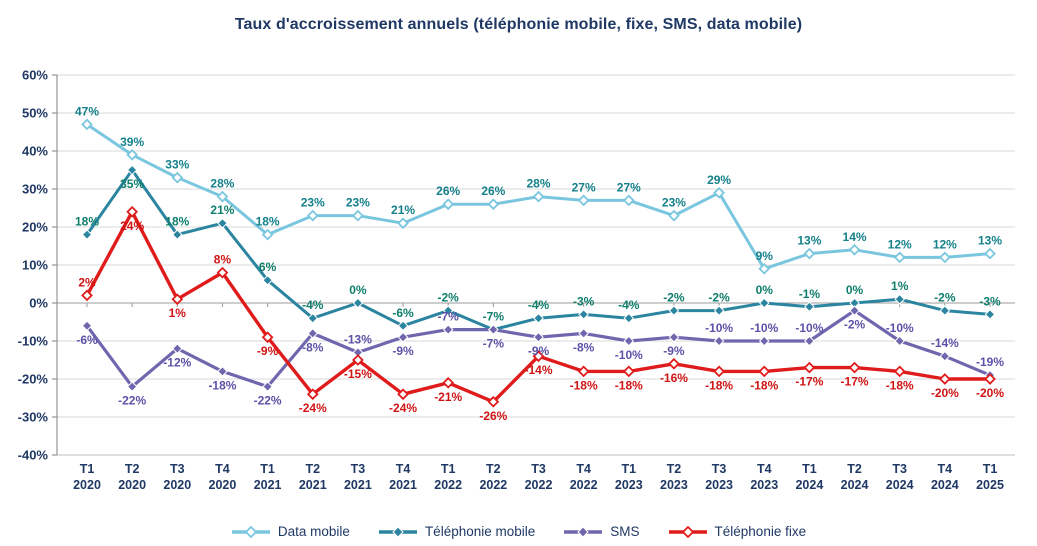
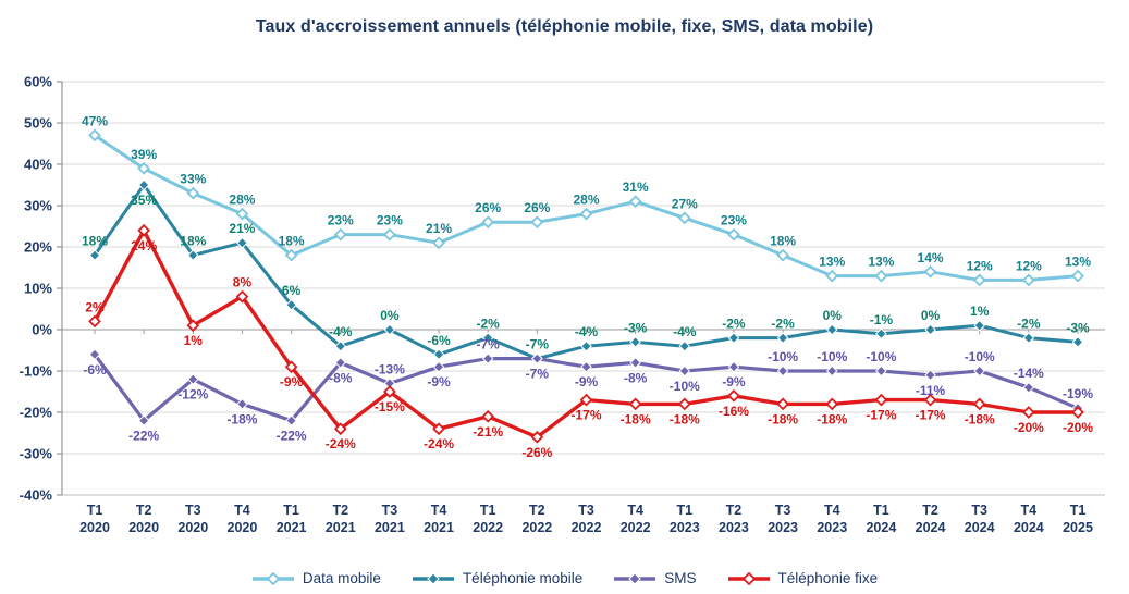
Téléphonie fixe/T3 2022: -14% -> -17%
Data mobile/T4 2022: 27% -> 31%
Data mobile/T3 2023: 29% -> 18%
Data mobile/T4 2023: 9% -> 13%
SMS/T2 2024: -2% -> -11%
